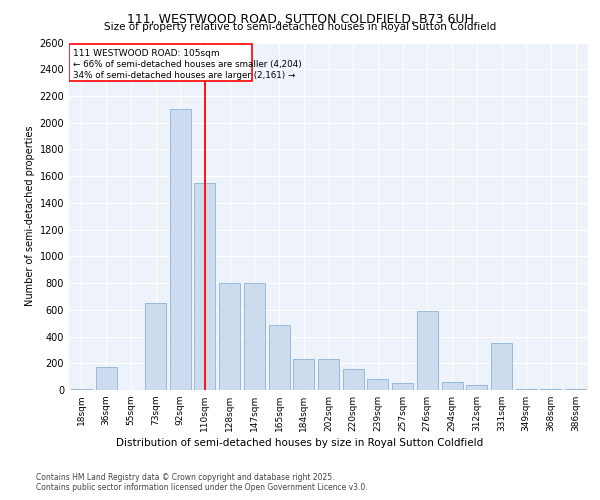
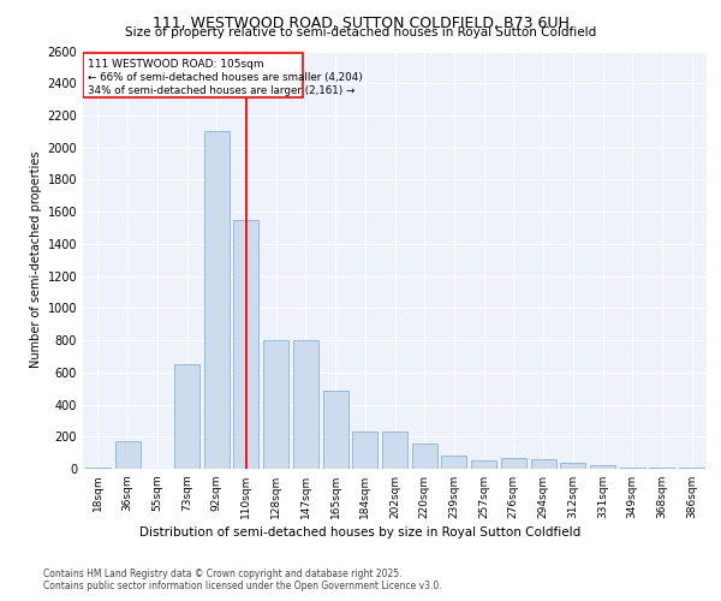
276sqm: 590 -> 60
331sqm: 350 -> 20
